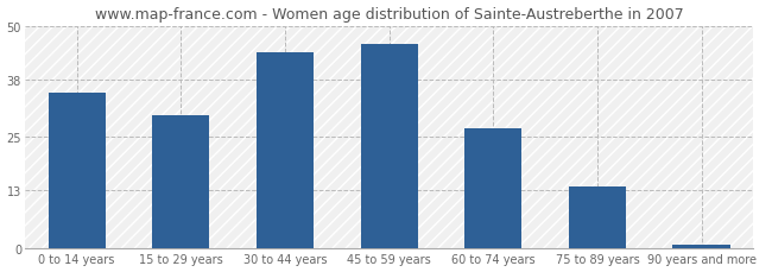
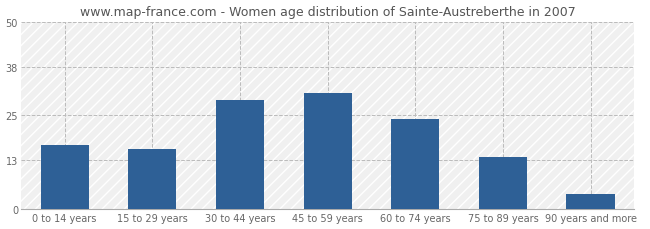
0 to 14 years: 35 -> 17
15 to 29 years: 30 -> 16
30 to 44 years: 44 -> 29
45 to 59 years: 46 -> 31
60 to 74 years: 27 -> 24
90 years and more: 1 -> 4
